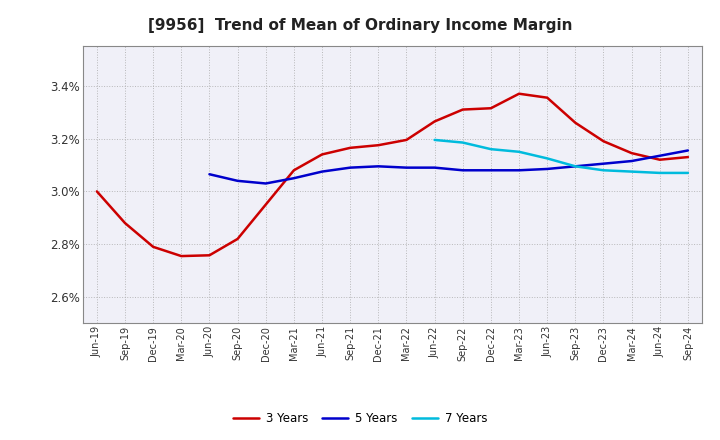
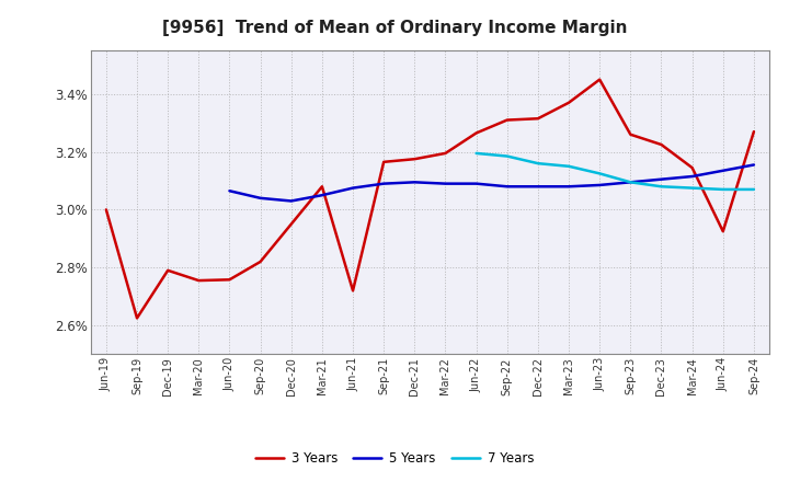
3 Years/Sep-19: 2.880% -> 2.625%
3 Years/Jun-21: 3.140% -> 2.720%
3 Years/Jun-23: 3.355% -> 3.450%
3 Years/Dec-23: 3.190% -> 3.225%
3 Years/Jun-24: 3.120% -> 2.925%
3 Years/Sep-24: 3.130% -> 3.270%
